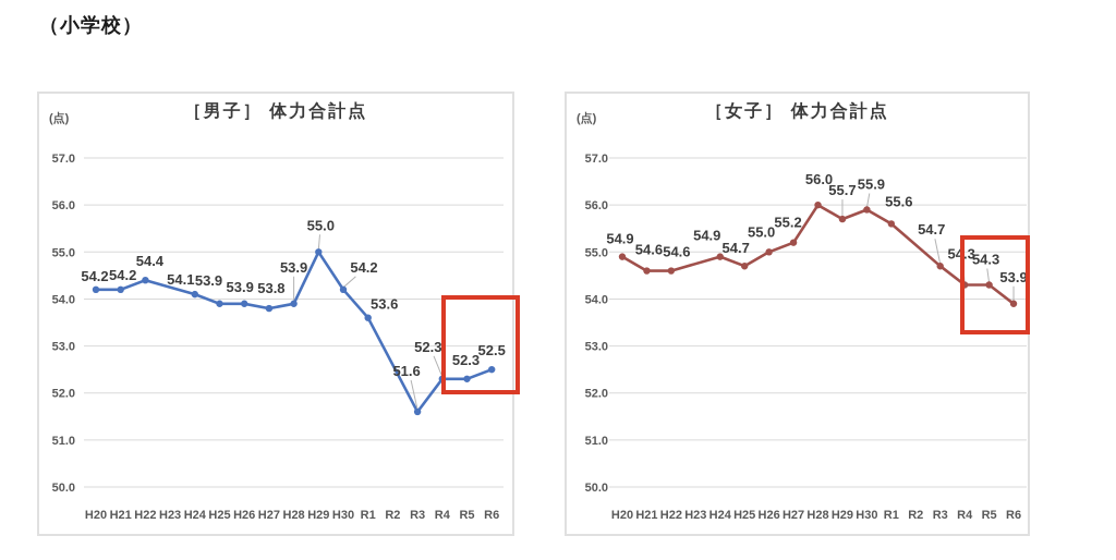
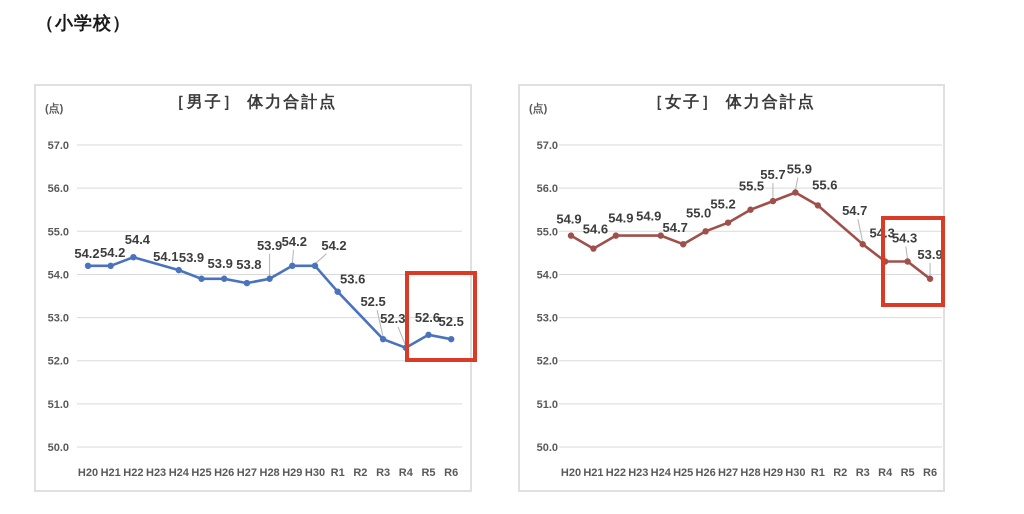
［男子］ 体力合計点/H29: 55.0 -> 54.2
［男子］ 体力合計点/R3: 51.6 -> 52.5
［男子］ 体力合計点/R5: 52.3 -> 52.6
［女子］ 体力合計点/H22: 54.6 -> 54.9
［女子］ 体力合計点/H28: 56.0 -> 55.5
